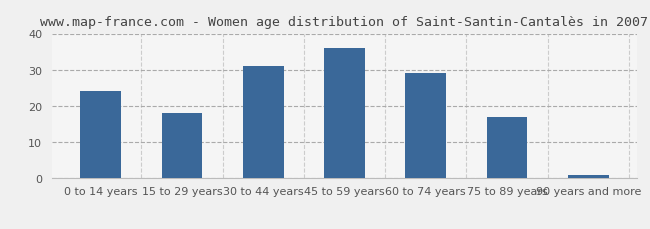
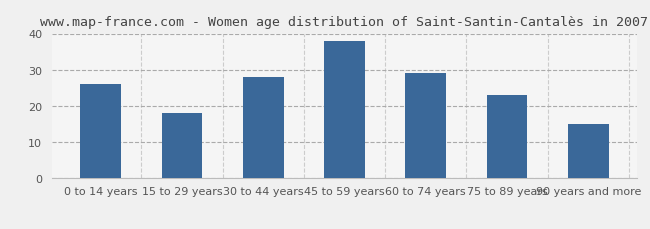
0 to 14 years: 24 -> 26
30 to 44 years: 31 -> 28
45 to 59 years: 36 -> 38
75 to 89 years: 17 -> 23
90 years and more: 1 -> 15
